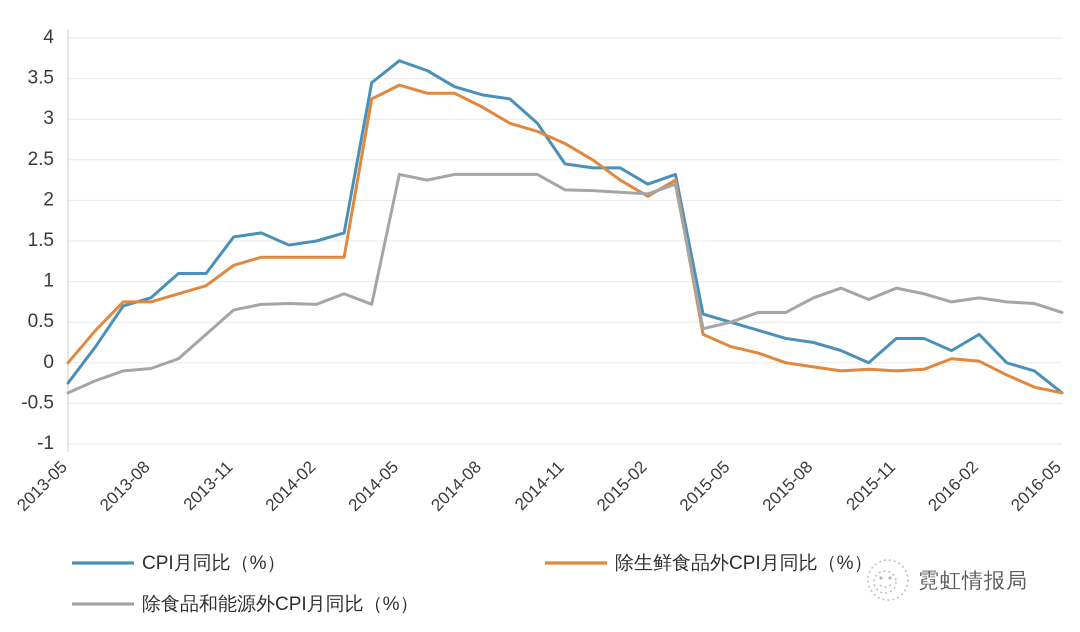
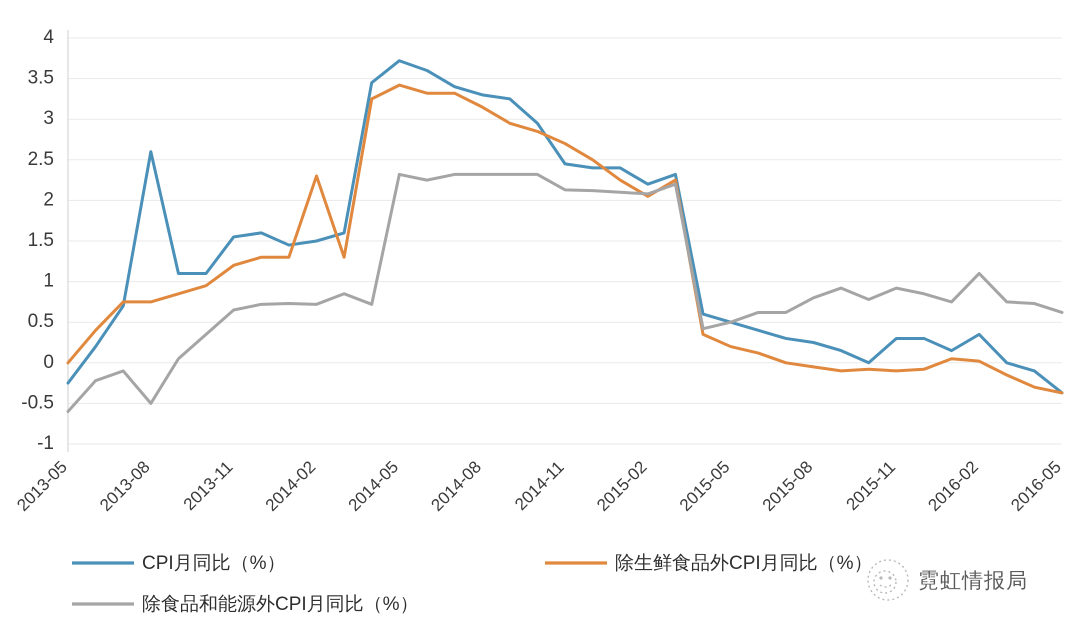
除食品和能源外CPI月同比（%）/2013-05: -0.4 -> -0.6
CPI月同比（%）/2013-08: 0.8 -> 2.6
除食品和能源外CPI月同比（%）/2013-08: -0.1 -> -0.5
除生鲜食品外CPI月同比（%）/2014-02: 1.3 -> 2.3
除食品和能源外CPI月同比（%）/2016-02: 0.8 -> 1.1
